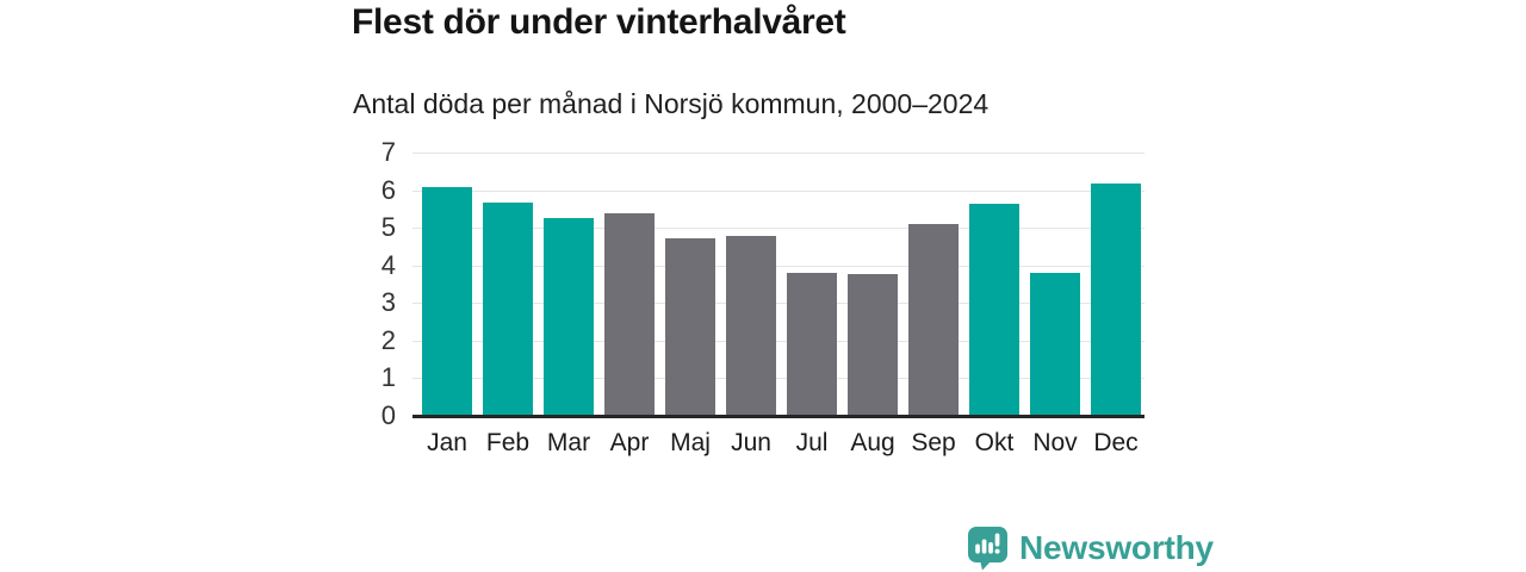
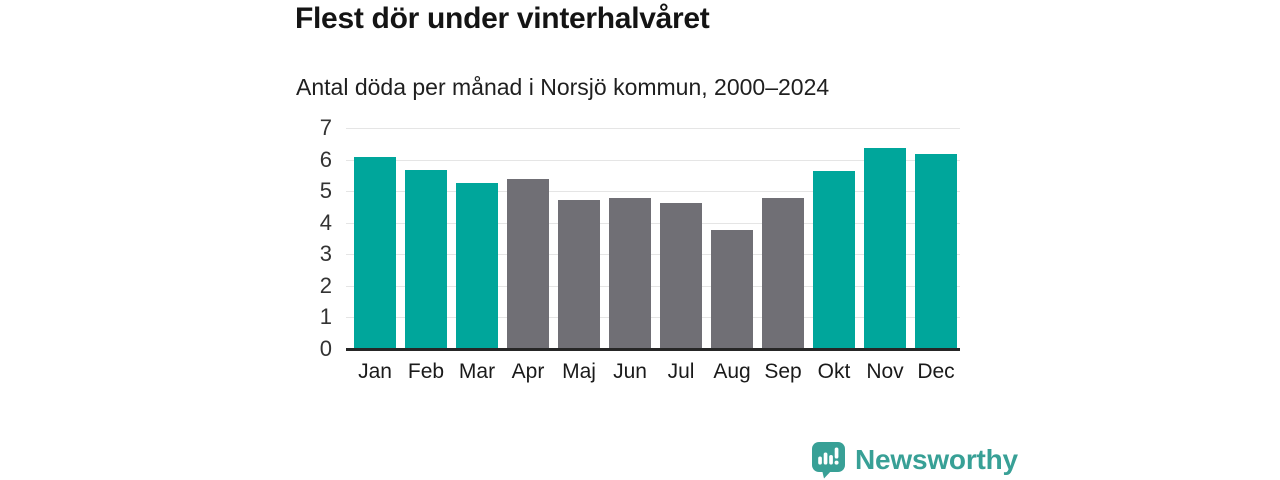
Jul: 3.8 -> 4.6
Sep: 5.1 -> 4.8
Nov: 3.8 -> 6.4
